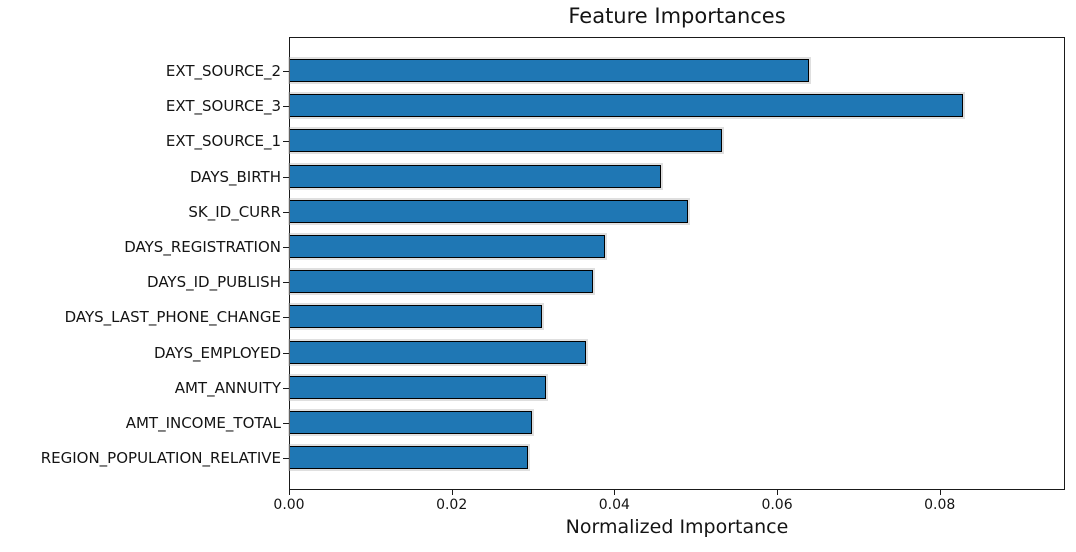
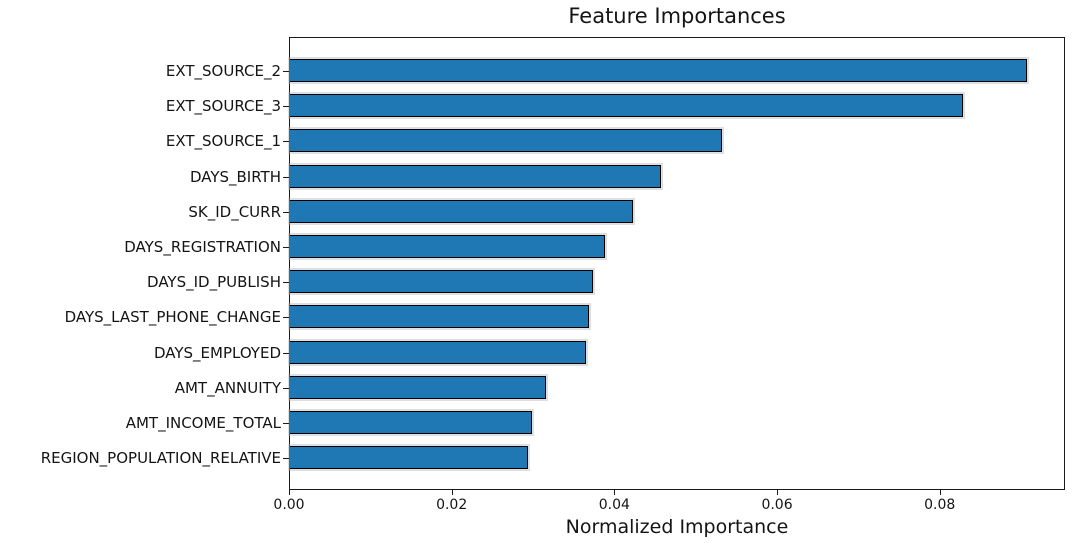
EXT_SOURCE_2: 0.064 -> 0.091
SK_ID_CURR: 0.049 -> 0.042
DAYS_LAST_PHONE_CHANGE: 0.031 -> 0.037
